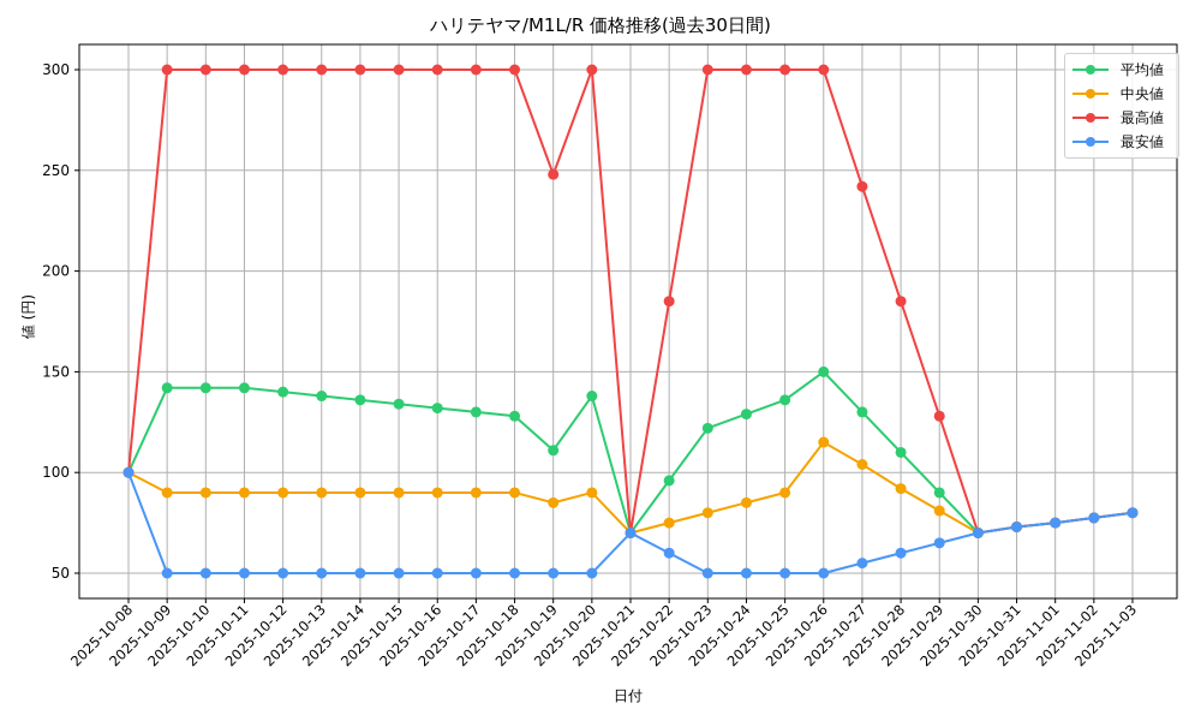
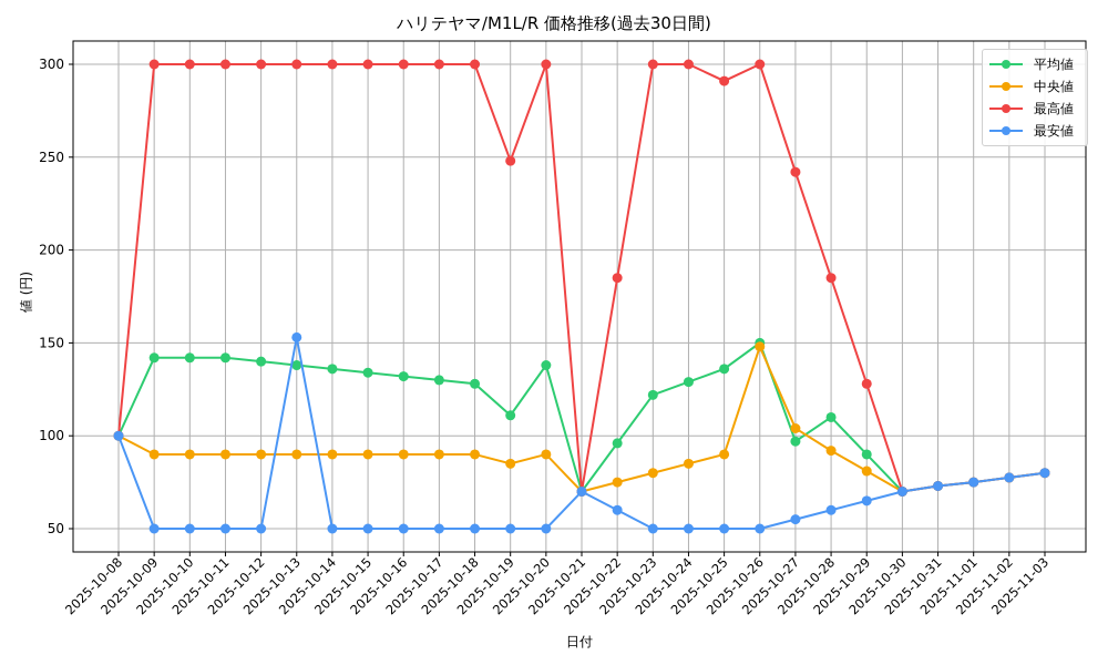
最安値/2025-10-13: 50 -> 153
最高値/2025-10-25: 300 -> 291
中央値/2025-10-26: 115 -> 148
平均値/2025-10-27: 130 -> 97
